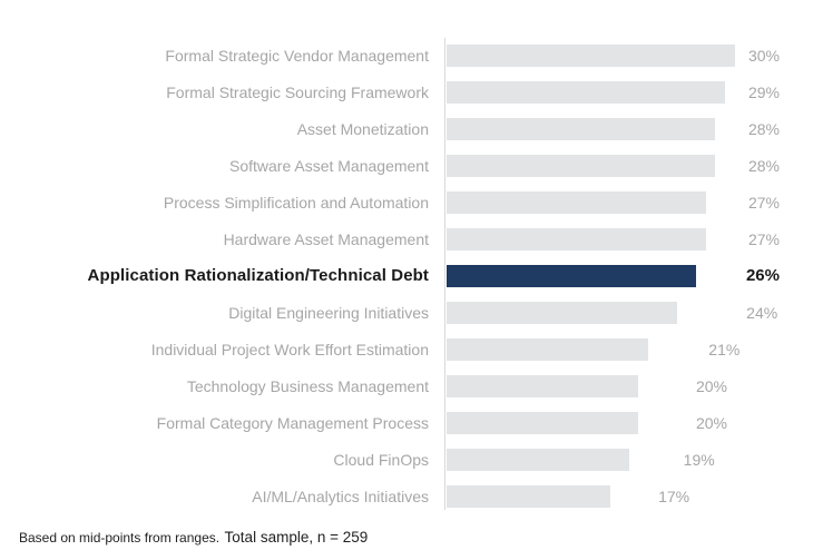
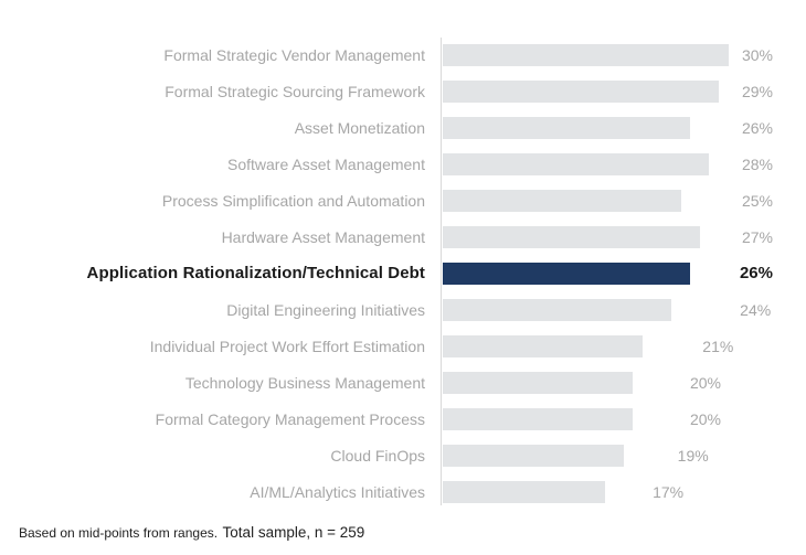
Asset Monetization: 28% -> 26%
Process Simplification and Automation: 27% -> 25%
